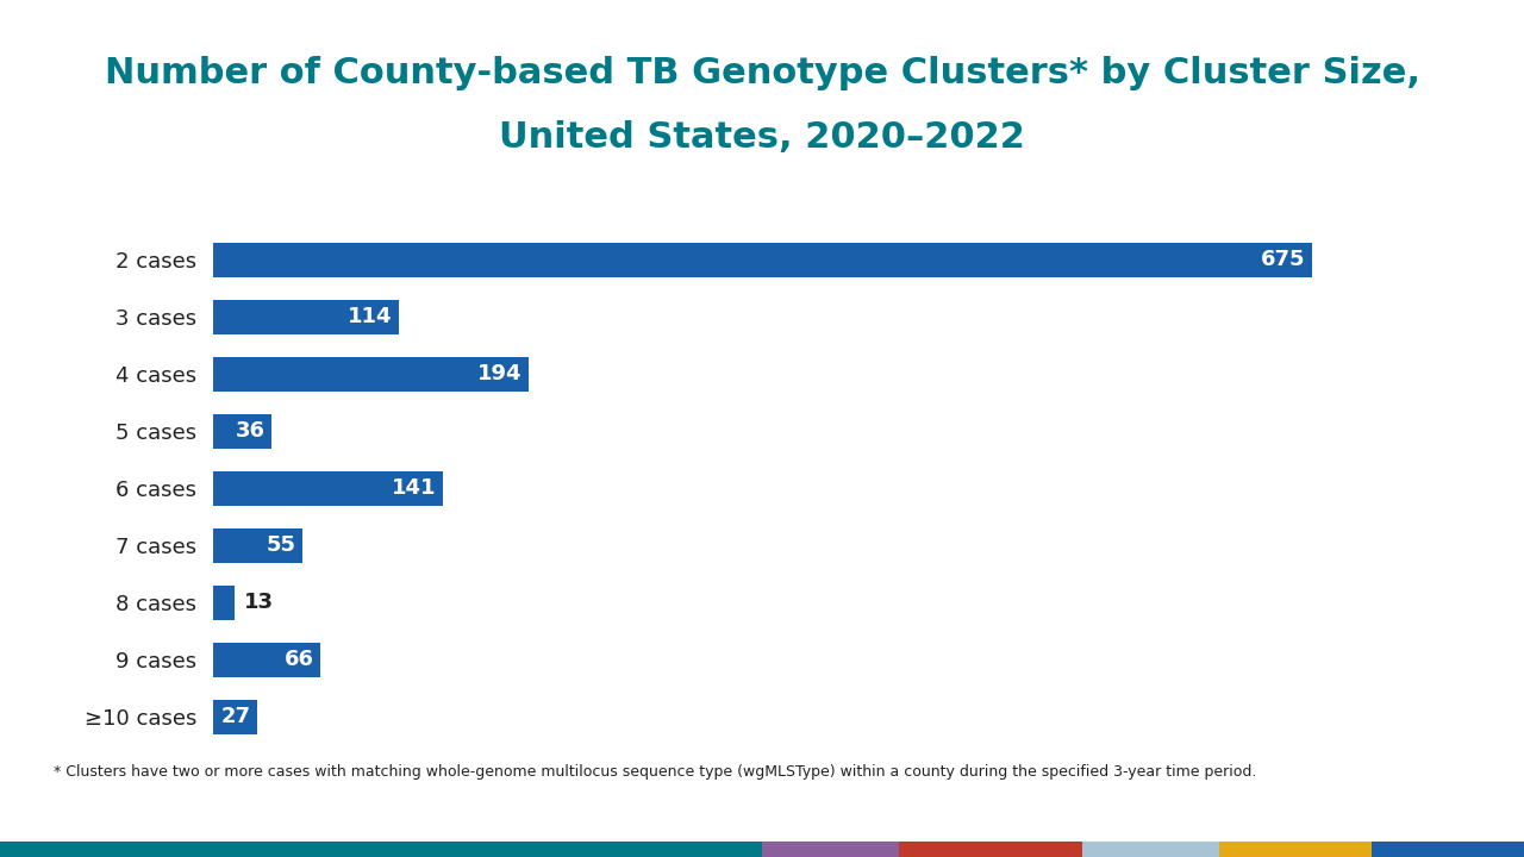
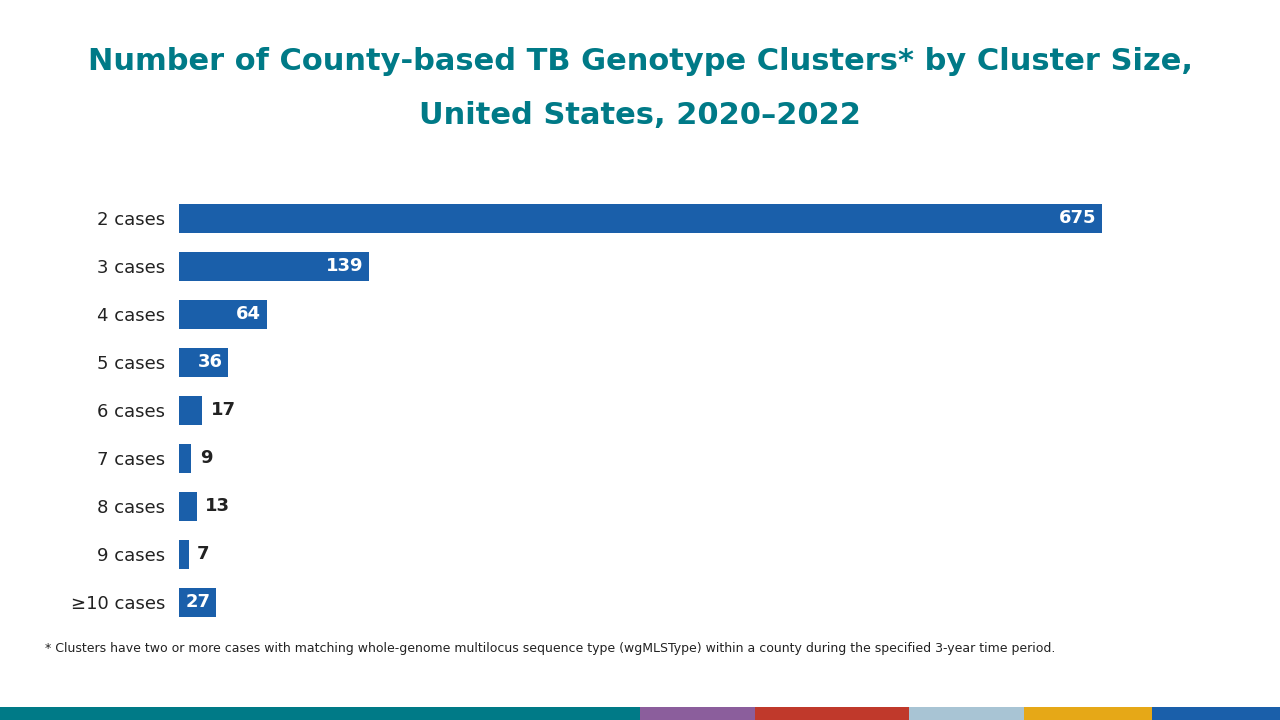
3 cases: 114 -> 139
4 cases: 194 -> 64
6 cases: 141 -> 17
7 cases: 55 -> 9
9 cases: 66 -> 7
